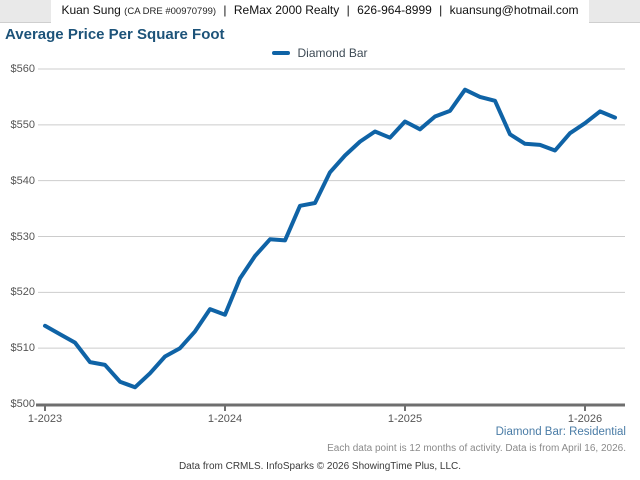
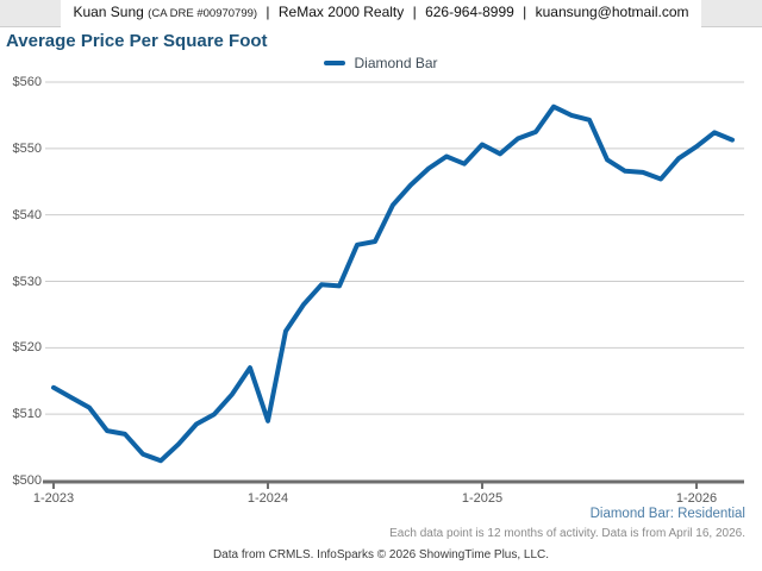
1-2024: $516 -> $509
